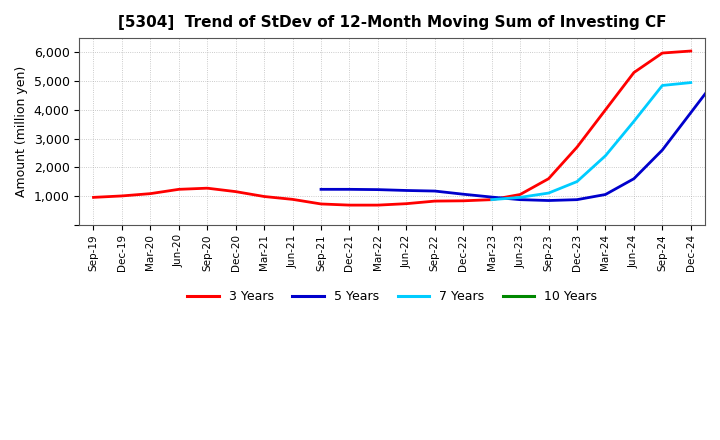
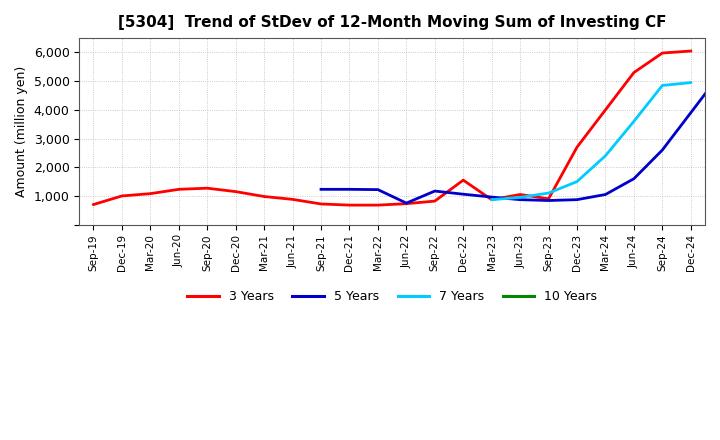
3 Years/Sep-19: 950 -> 700
5 Years/Jun-22: 1,190 -> 750
3 Years/Dec-22: 830 -> 1,550
3 Years/Sep-23: 1,600 -> 900
